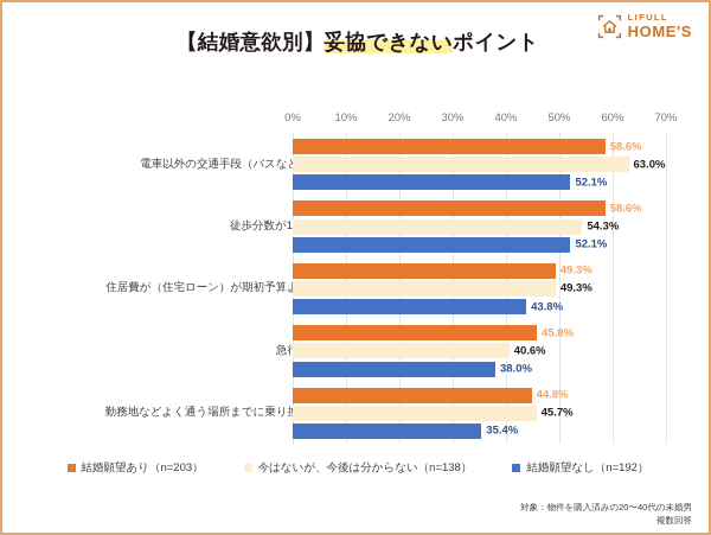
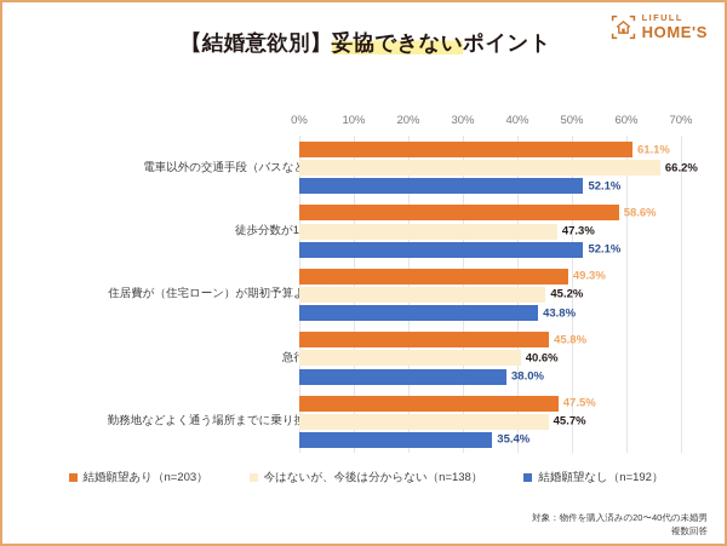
結婚願望あり（n=203）/電車以外の交通手段（バスなど）を利用する: 58.6% -> 61.1%
今はないが、今後は分からない（n=138）/電車以外の交通手段（バスなど）を利用する: 63.0% -> 66.2%
今はないが、今後は分からない（n=138）/徒歩分数が15分以上かかる: 54.3% -> 47.3%
今はないが、今後は分からない（n=138）/住居費が（住宅ローン）が期初予算よりも高くなる: 49.3% -> 45.2%
結婚願望あり（n=203）/勤務地などよく通う場所までに乗り換えが発生する: 44.8% -> 47.5%
